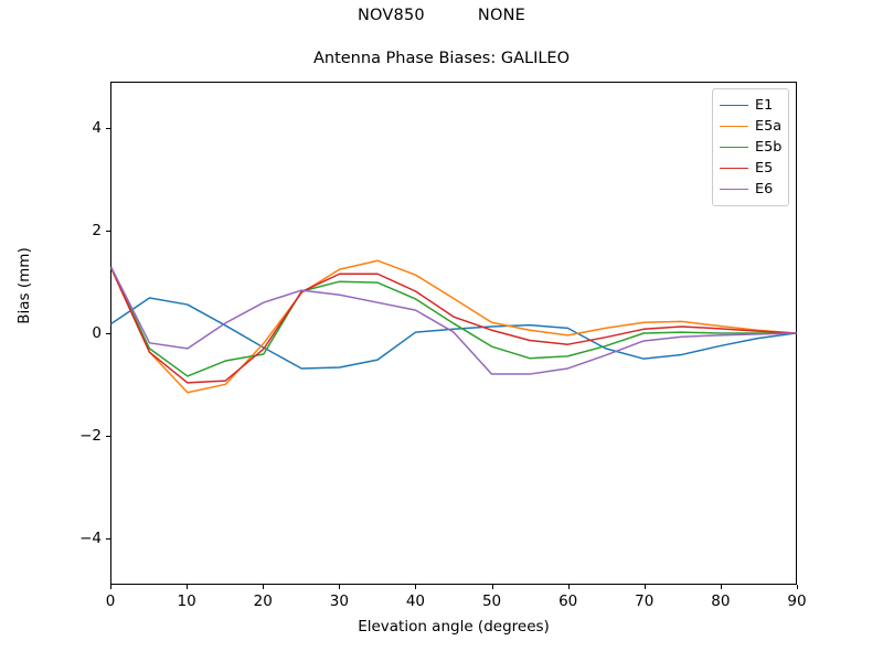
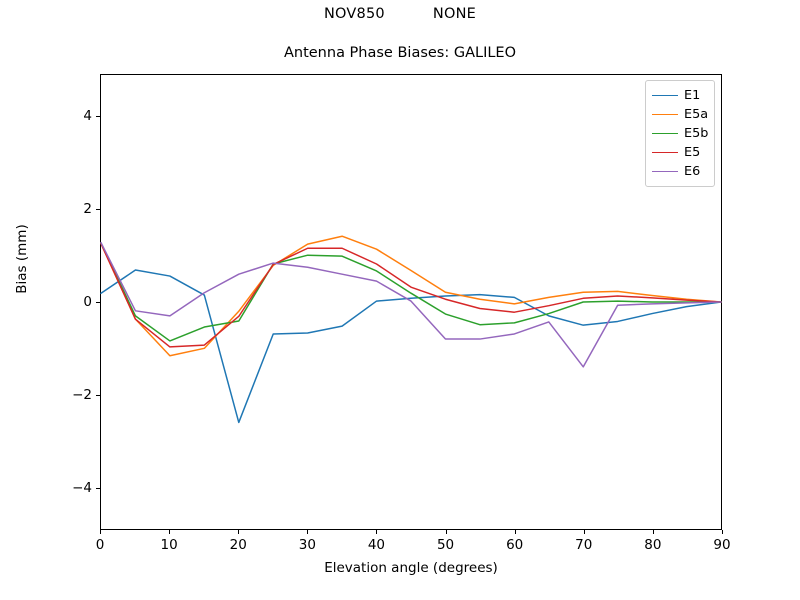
E1/20: -0.3 -> -2.6
E6/70: -0.1 -> -1.4
